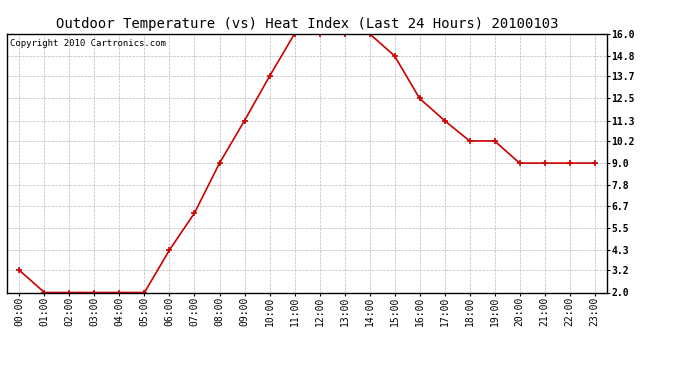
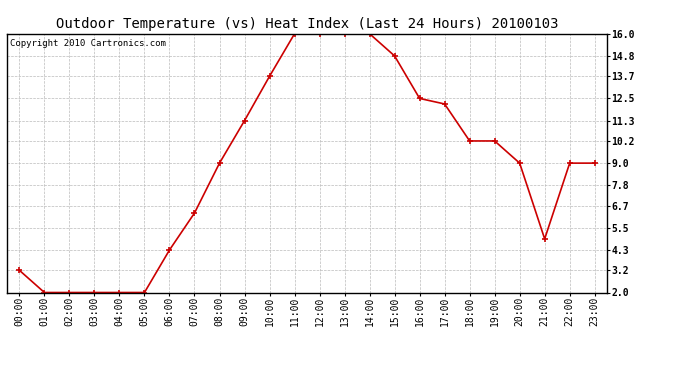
17:00: 11.3 -> 12.2
21:00: 9.0 -> 4.9
